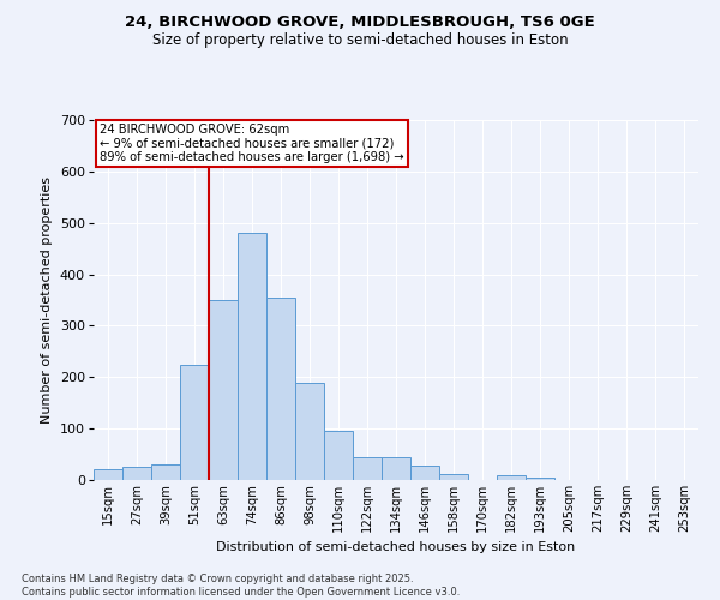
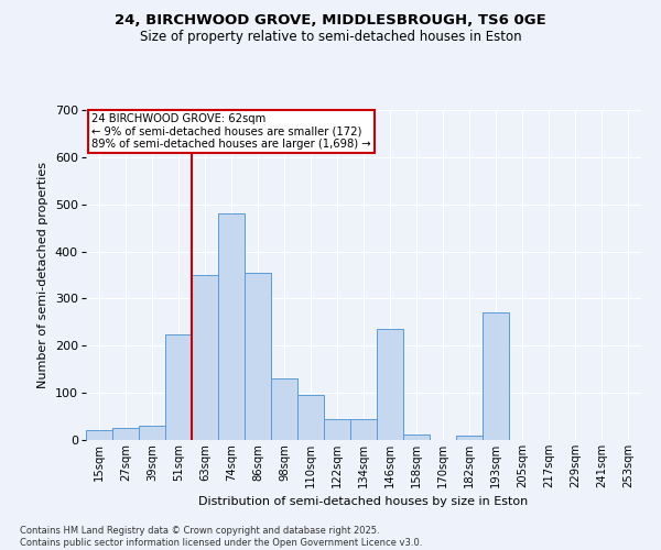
98sqm: 190 -> 130
146sqm: 28 -> 235
193sqm: 5 -> 270
